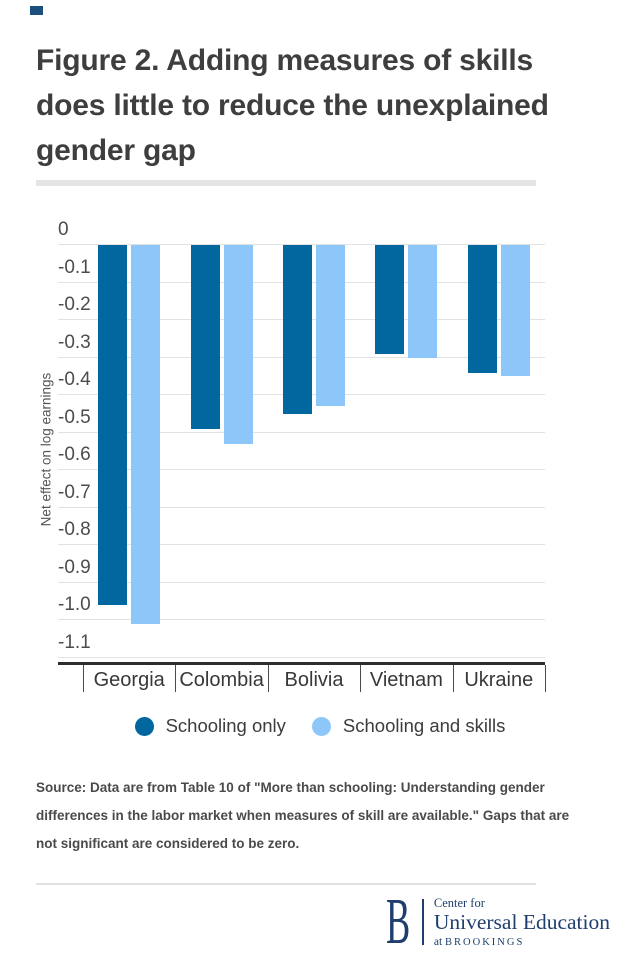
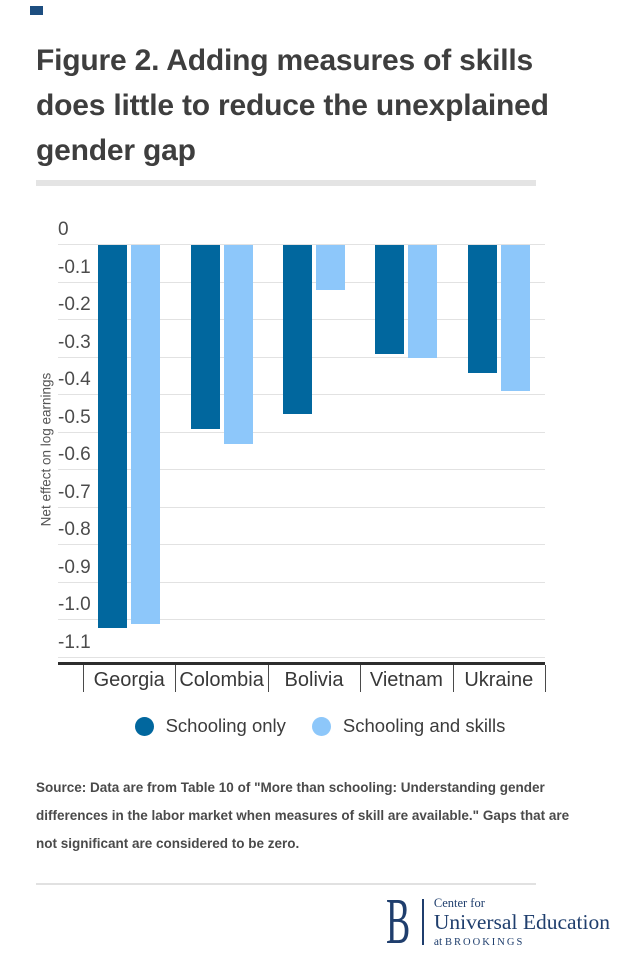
Schooling only/Georgia: -0.96 -> -1.02
Schooling and skills/Bolivia: -0.43 -> -0.12
Schooling and skills/Ukraine: -0.35 -> -0.39
